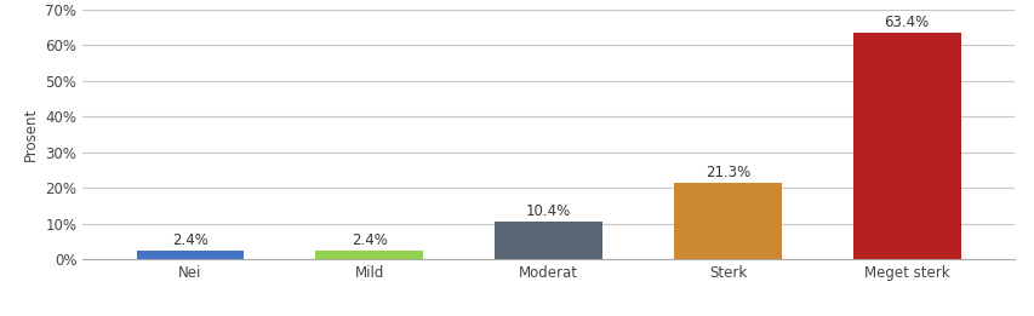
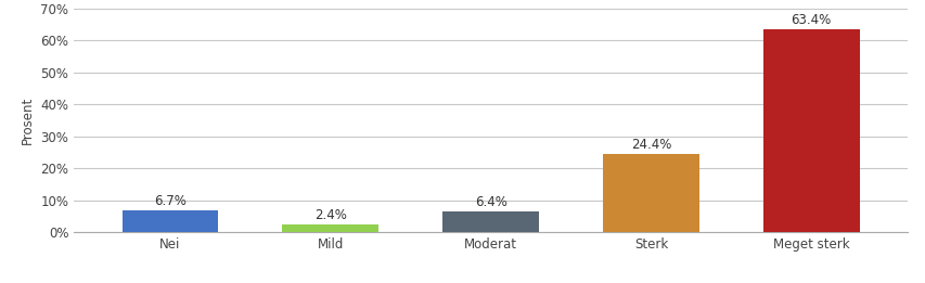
Nei: 2.4% -> 6.7%
Moderat: 10.4% -> 6.4%
Sterk: 21.3% -> 24.4%
